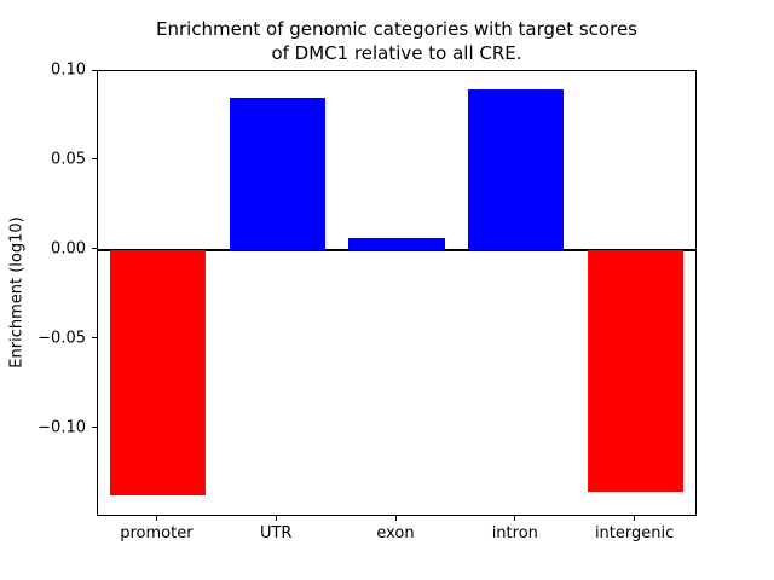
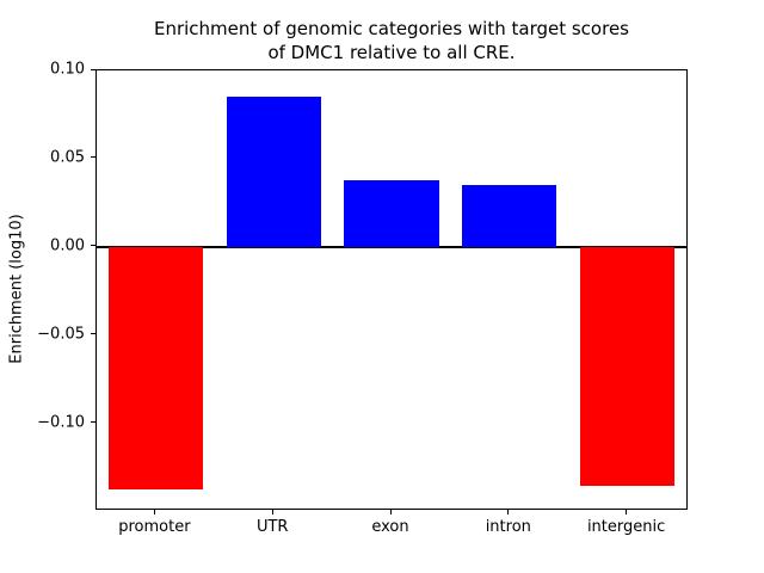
exon: 0.007 -> 0.038
intron: 0.090 -> 0.035
